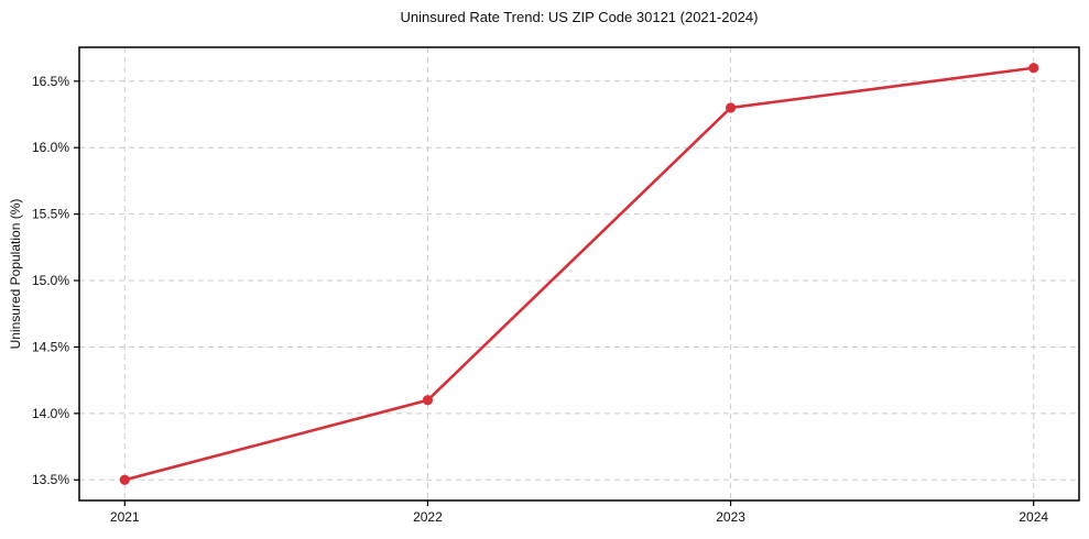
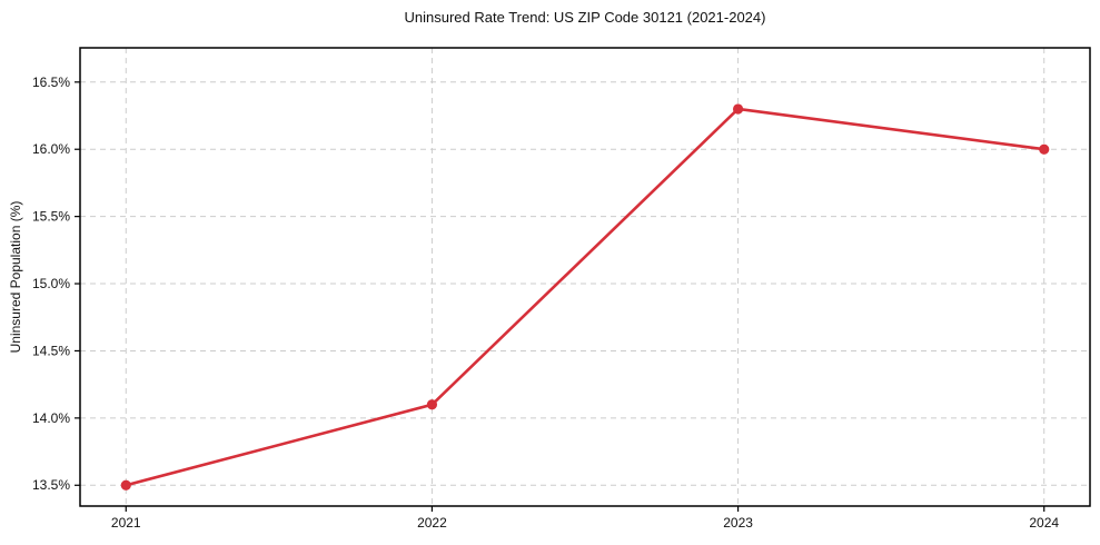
2024: 16.6% -> 16.0%
